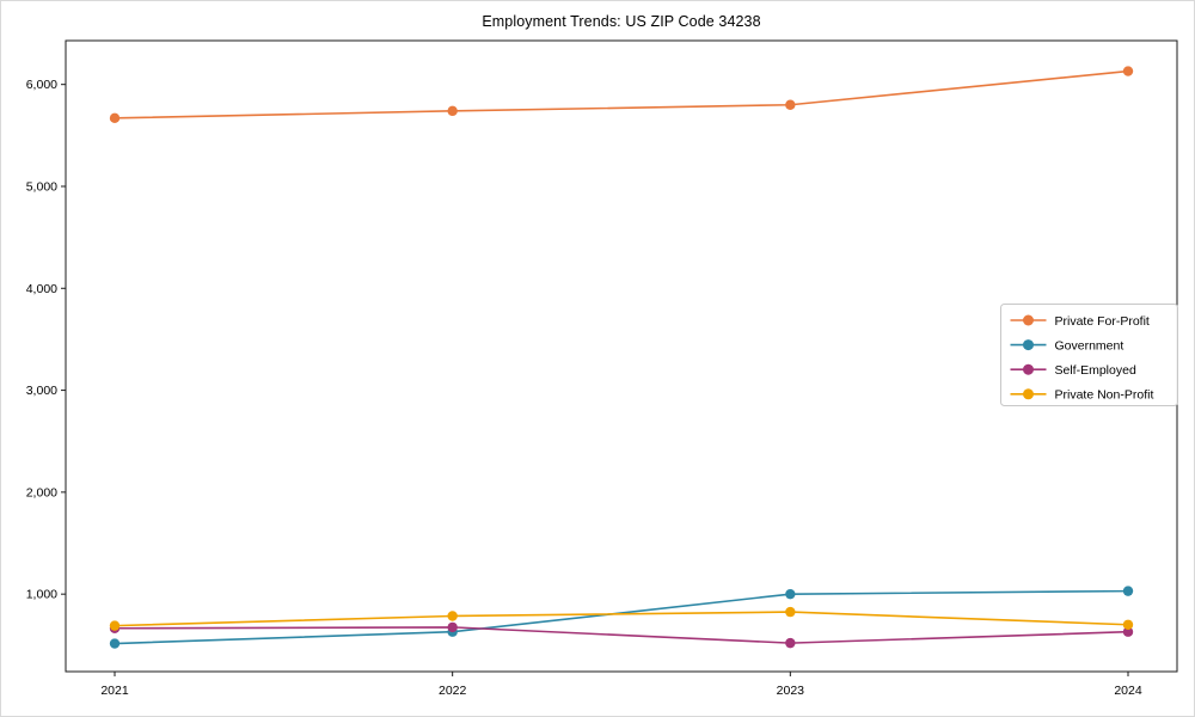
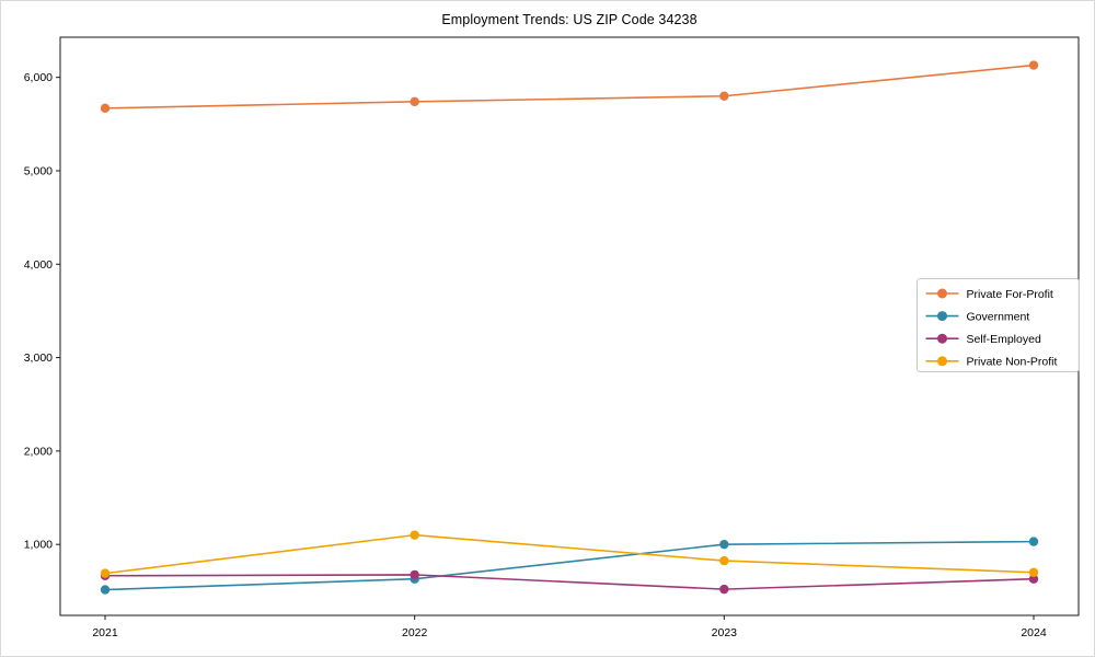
Private Non-Profit/2022: 800 -> 1100
